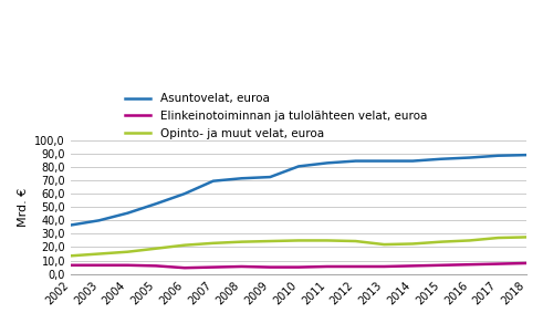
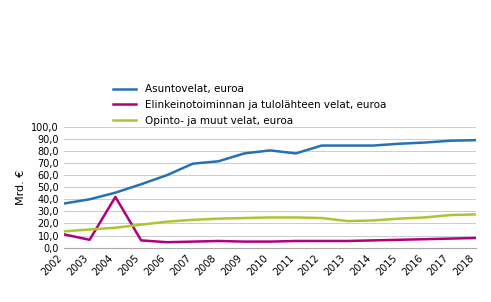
Elinkeinotoiminnan ja tulolähteen velat, euroa/2002: 6 -> 11
Elinkeinotoiminnan ja tulolähteen velat, euroa/2004: 6 -> 42
Asuntovelat, euroa/2009: 72 -> 78
Asuntovelat, euroa/2011: 83 -> 78
